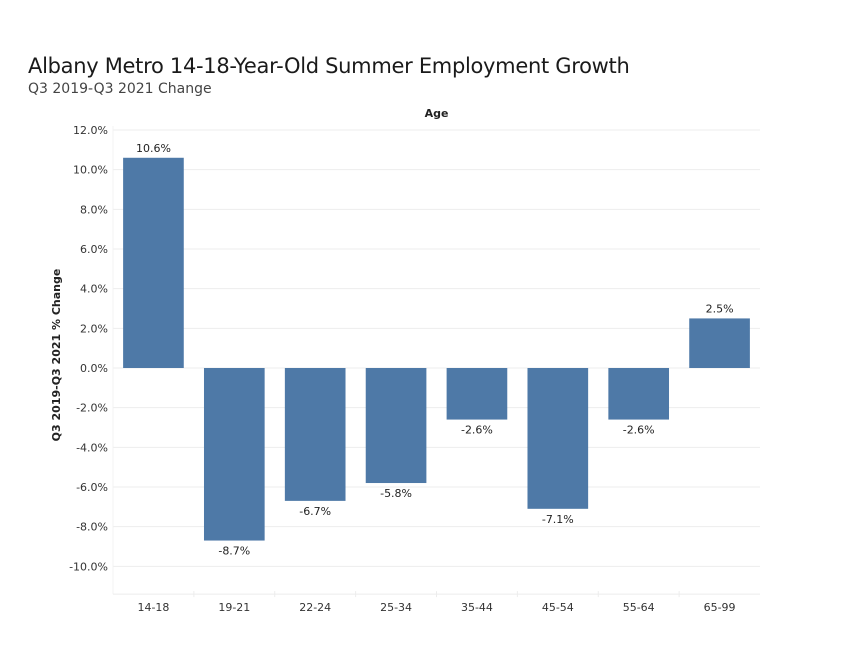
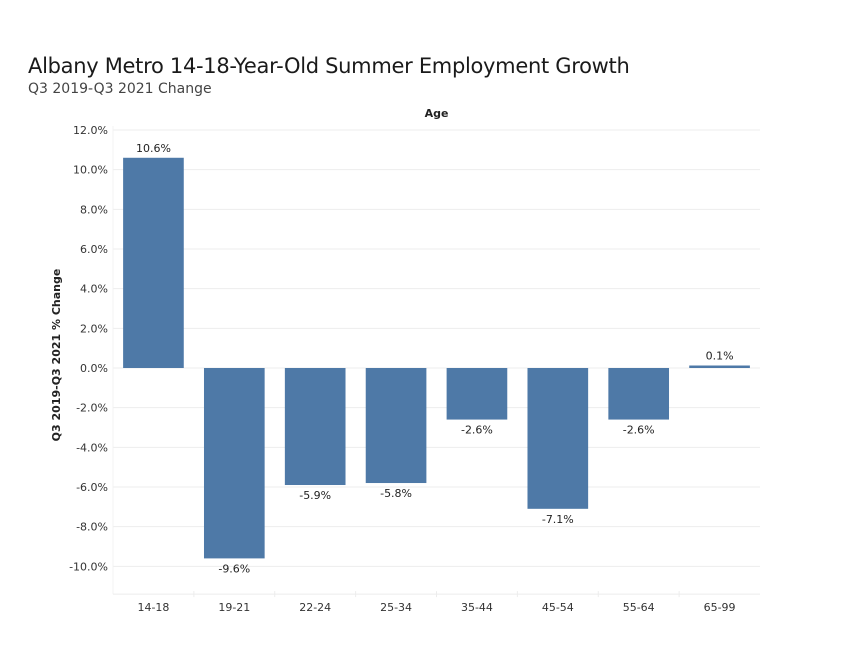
19-21: -8.7% -> -9.6%
22-24: -6.7% -> -5.9%
65-99: 2.5% -> 0.1%
